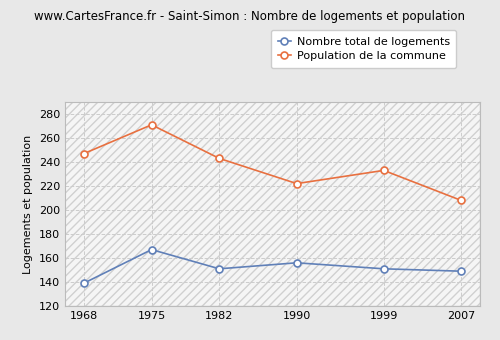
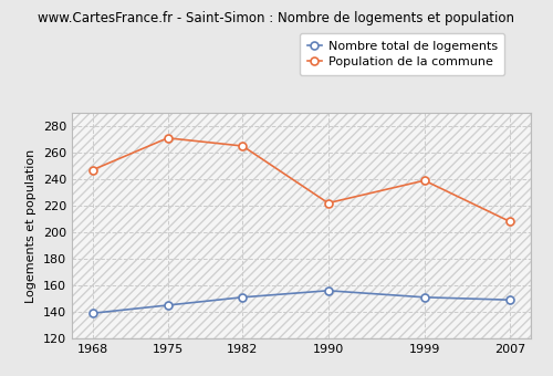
Nombre total de logements/1975: 167 -> 145
Population de la commune/1982: 243 -> 265
Population de la commune/1999: 233 -> 239
